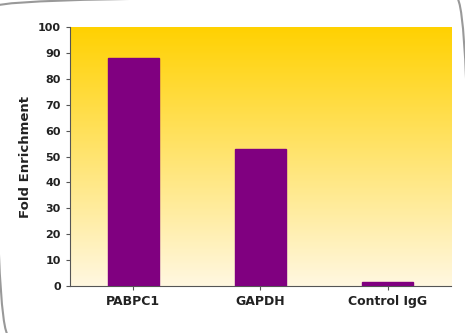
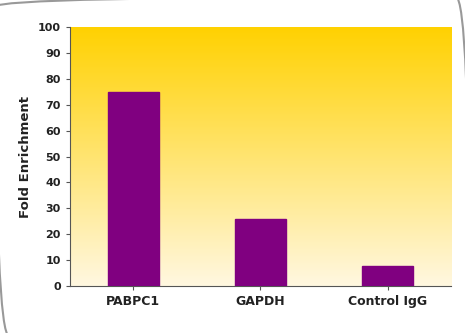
PABPC1: 88.0 -> 75.0
GAPDH: 53.0 -> 26.0
Control IgG: 1.5 -> 8.0
